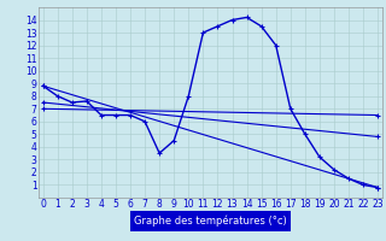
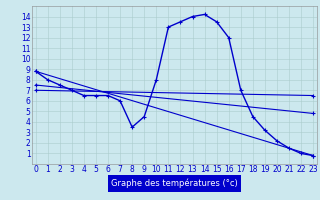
3: 7.6 -> 7.0
18: 5.0 -> 4.5
